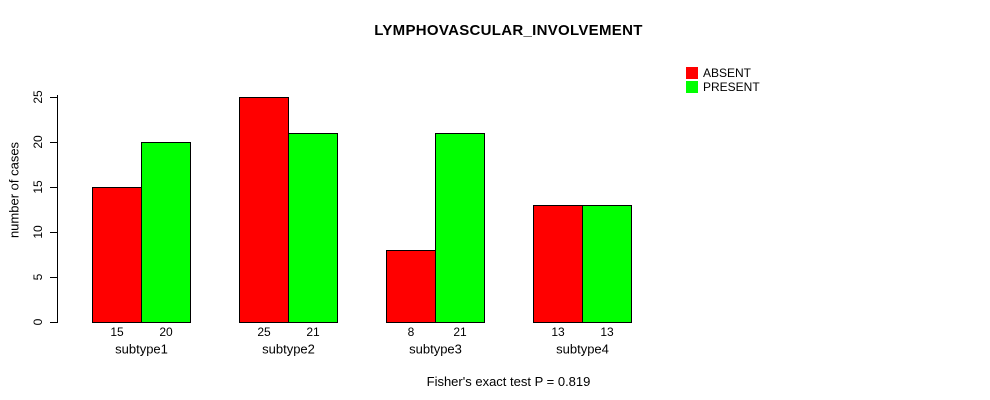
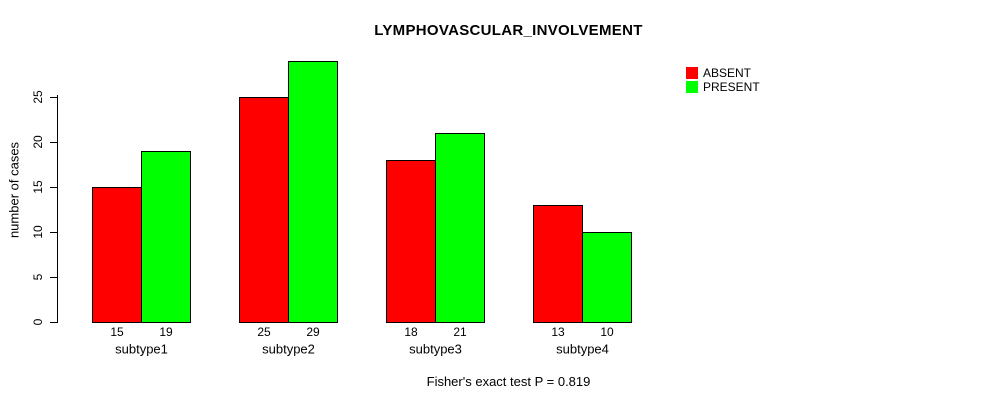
PRESENT/subtype1: 20 -> 19
PRESENT/subtype2: 21 -> 29
ABSENT/subtype3: 8 -> 18
PRESENT/subtype4: 13 -> 10
